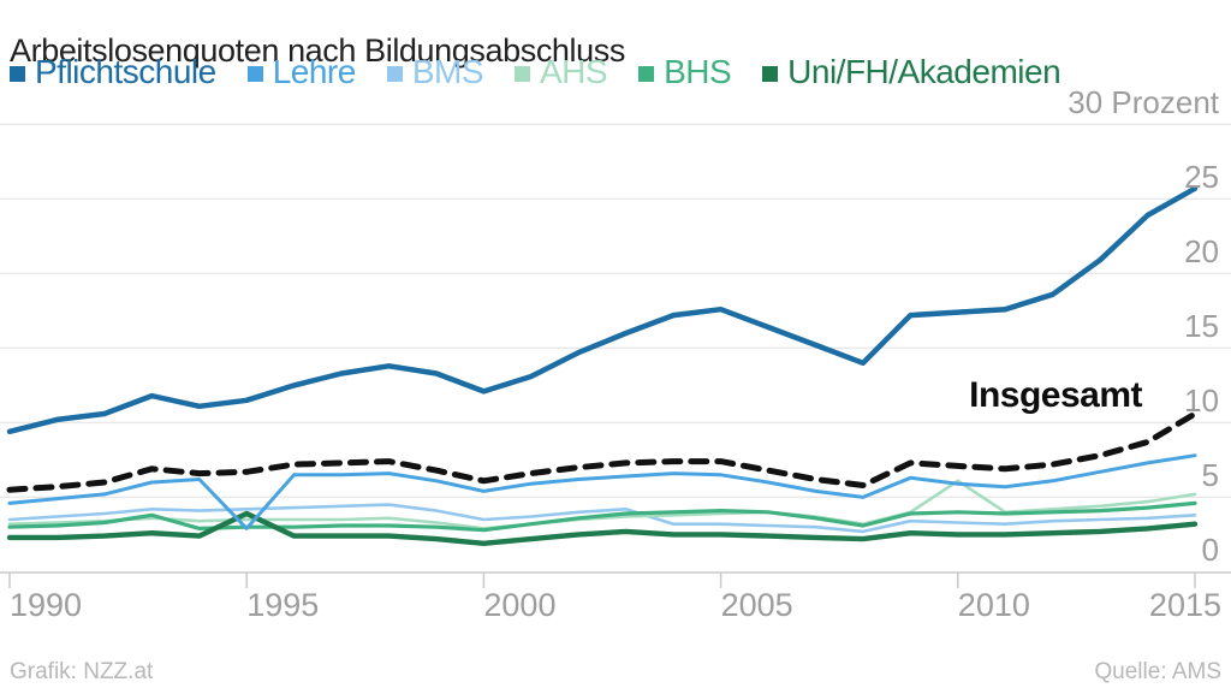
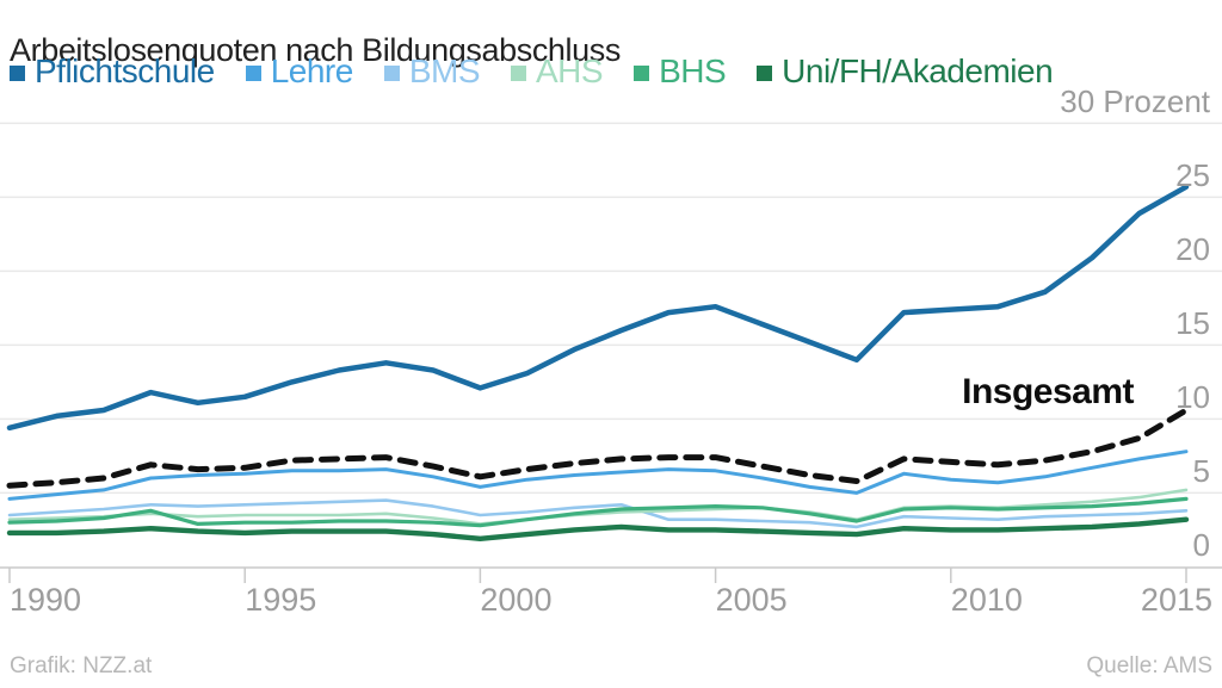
Uni/FH/Akademien/1995: 3.9 -> 2.3
Lehre/1995: 2.9 -> 6.3
AHS/2010: 6.1 -> 4.1
